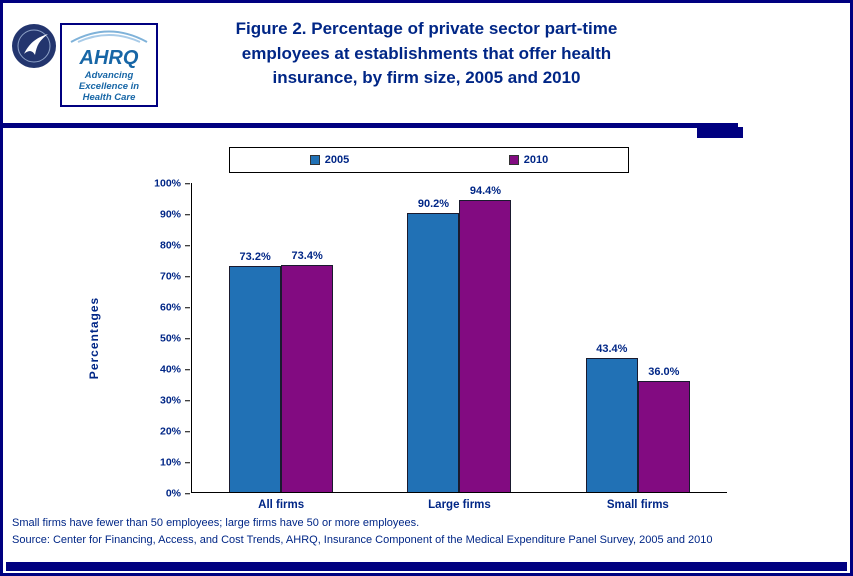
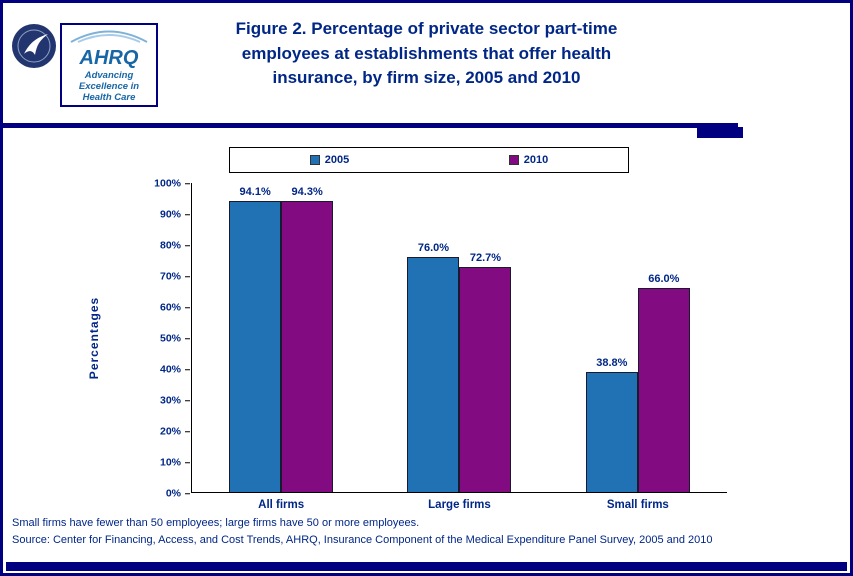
2005/All firms: 73.2% -> 94.1%
2010/All firms: 73.4% -> 94.3%
2005/Large firms: 90.2% -> 76.0%
2010/Large firms: 94.4% -> 72.7%
2005/Small firms: 43.4% -> 38.8%
2010/Small firms: 36.0% -> 66.0%
